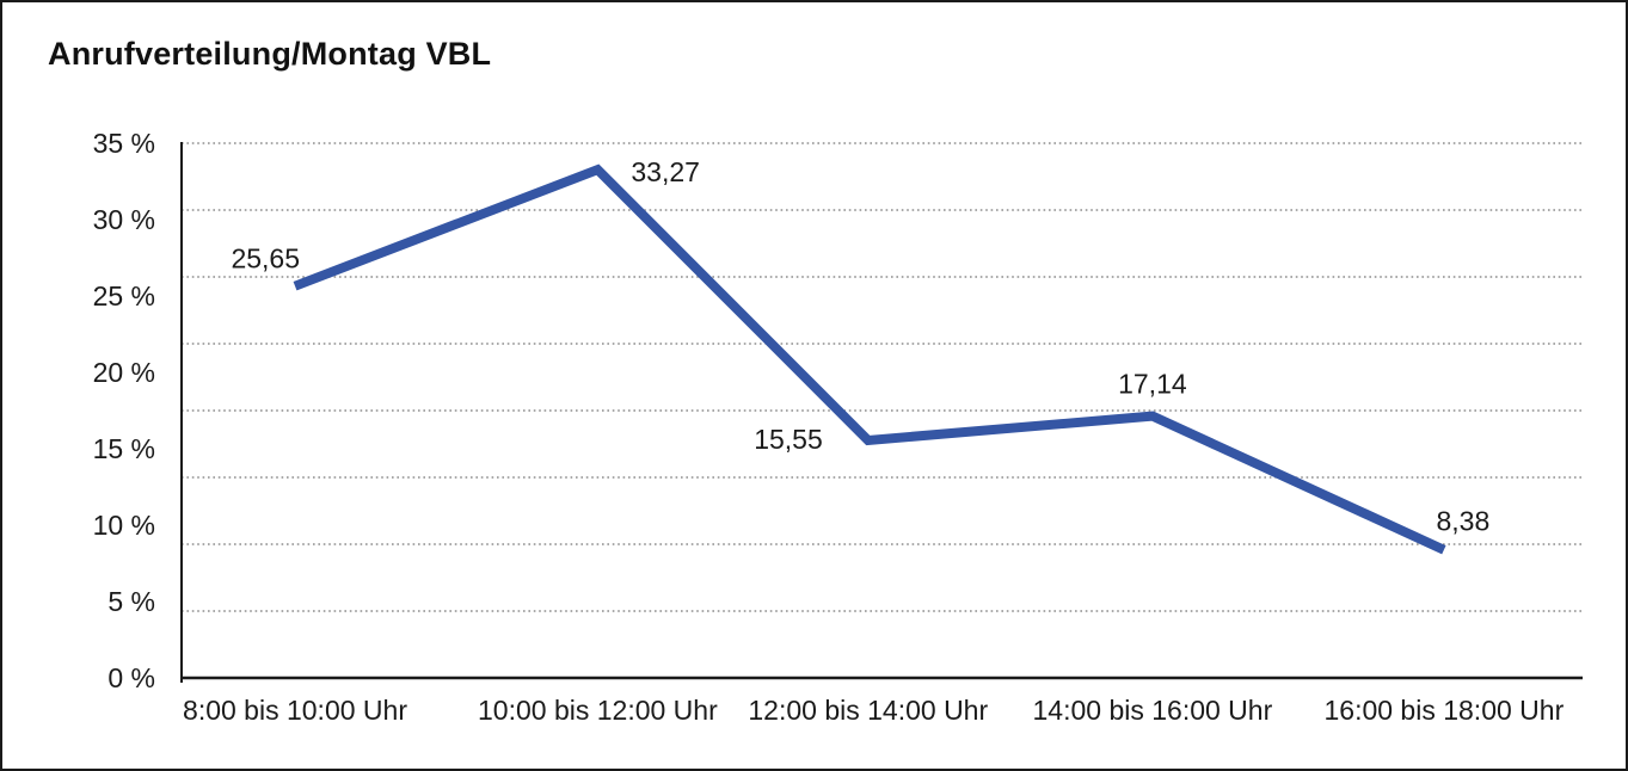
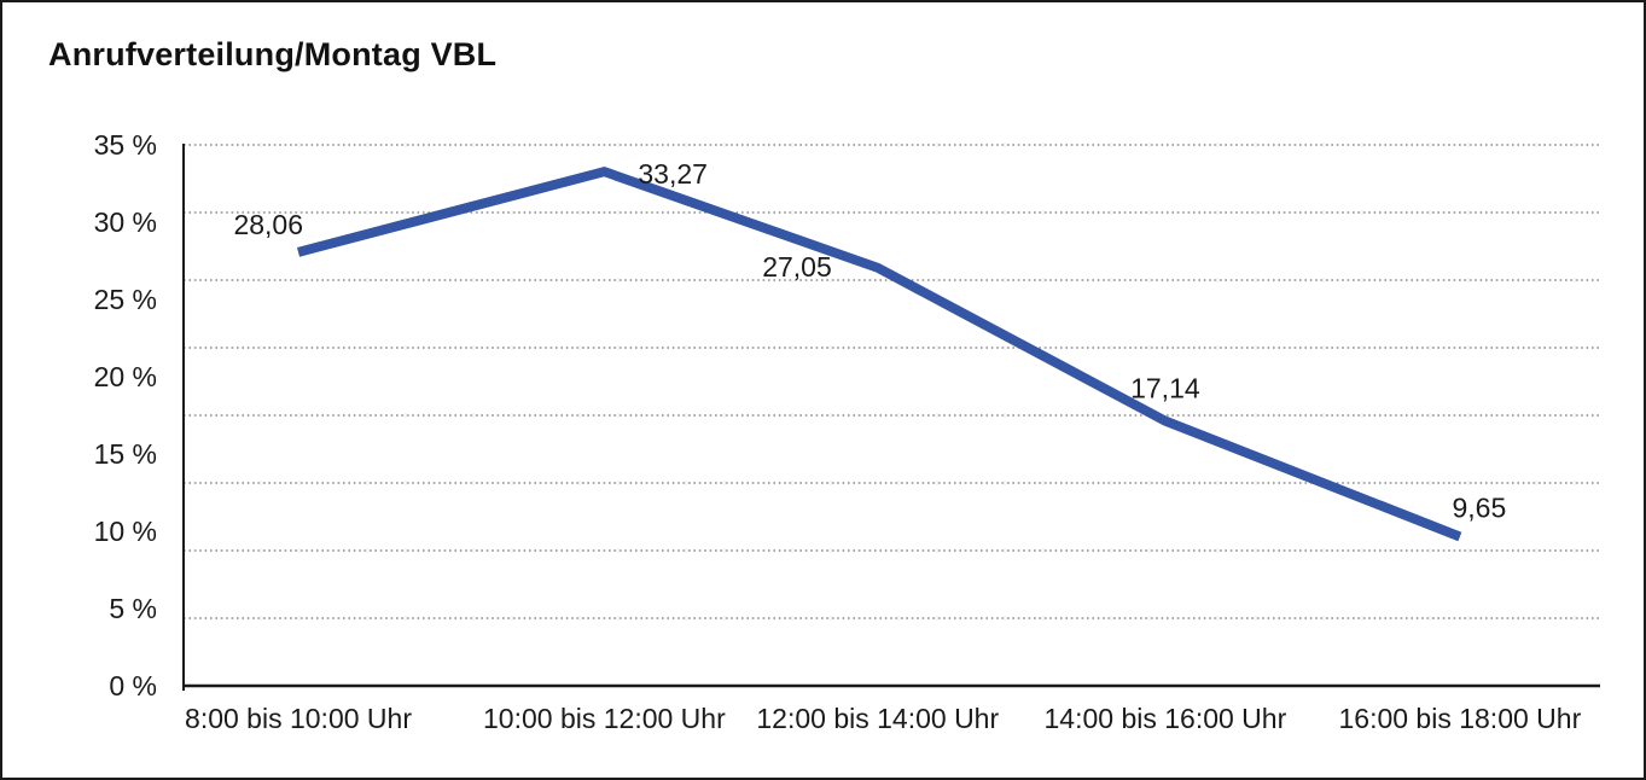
8:00 bis 10:00 Uhr: 25,65 -> 28,06
12:00 bis 14:00 Uhr: 15,55 -> 27,05
16:00 bis 18:00 Uhr: 8,38 -> 9,65
